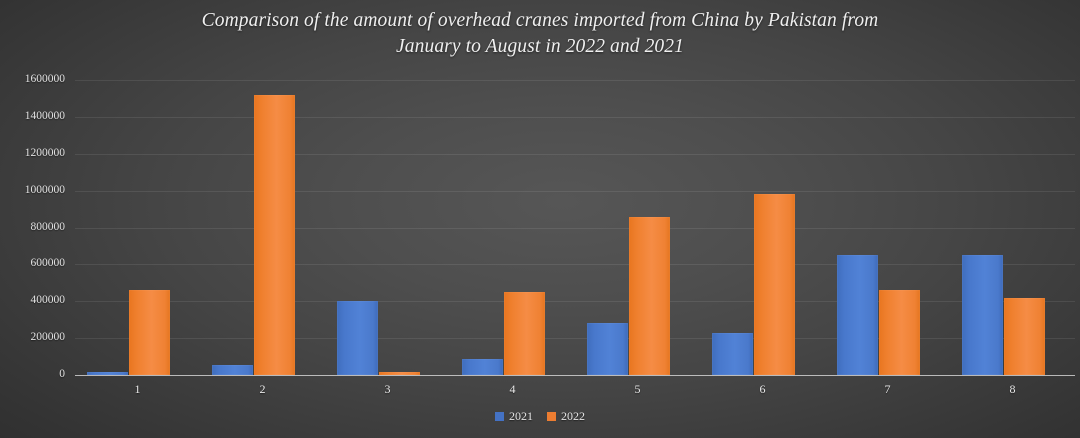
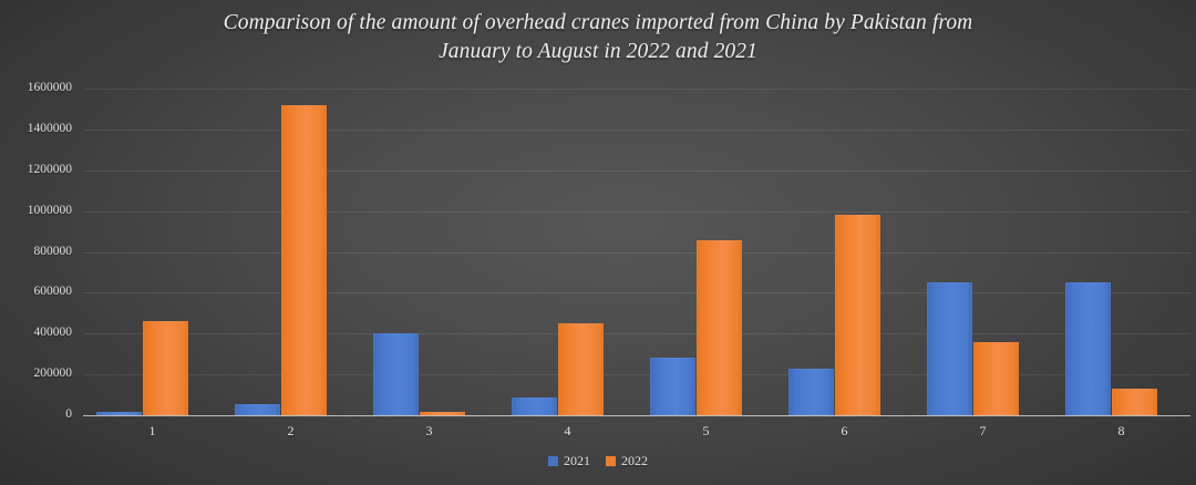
2022/7: 460000 -> 360000
2022/8: 420000 -> 130000
